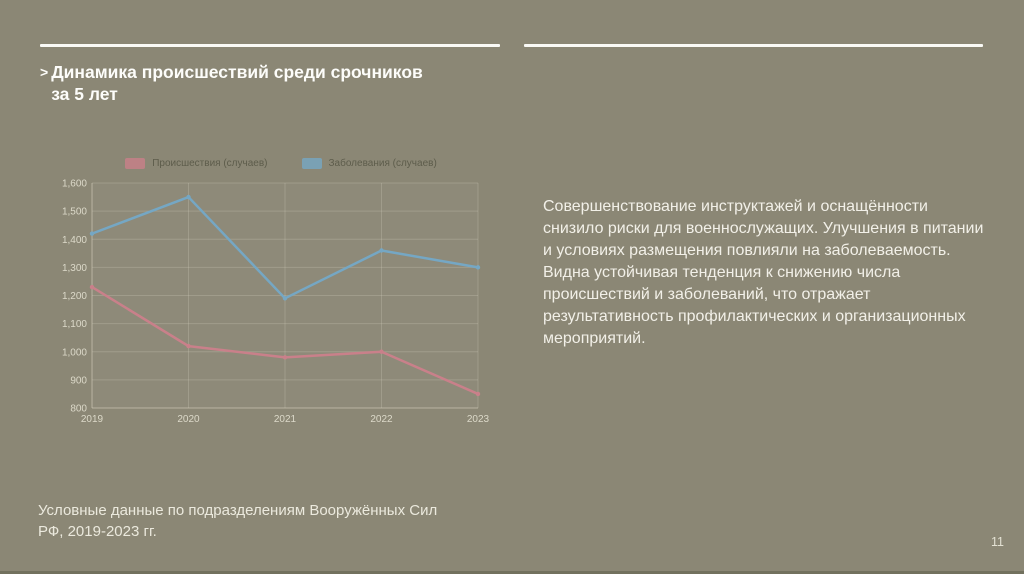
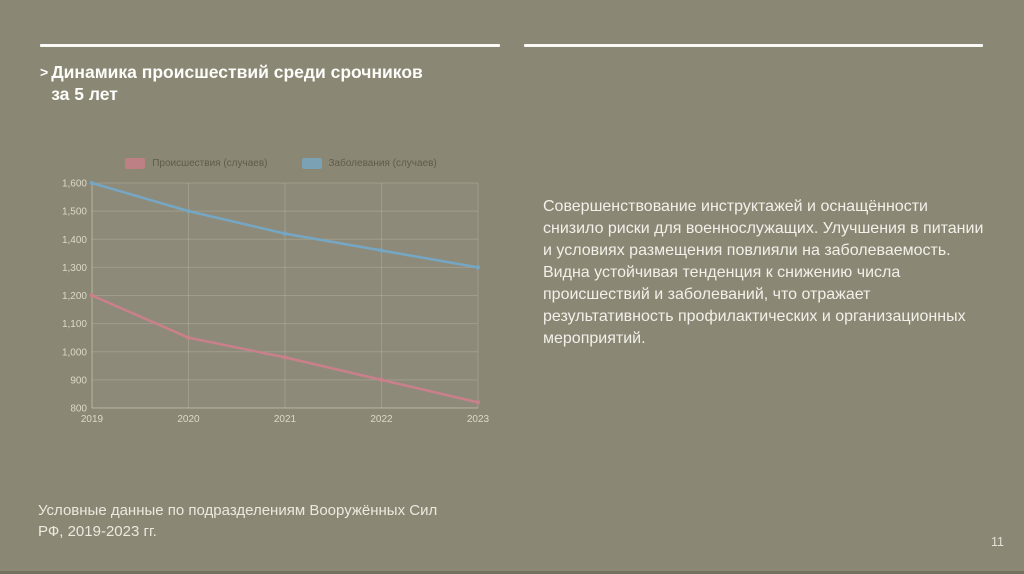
Происшествия (случаев)/2019: 1230 -> 1200
Заболевания (случаев)/2019: 1420 -> 1600
Происшествия (случаев)/2020: 1020 -> 1050
Заболевания (случаев)/2020: 1550 -> 1500
Заболевания (случаев)/2021: 1190 -> 1420
Происшествия (случаев)/2022: 1000 -> 900
Происшествия (случаев)/2023: 850 -> 820
